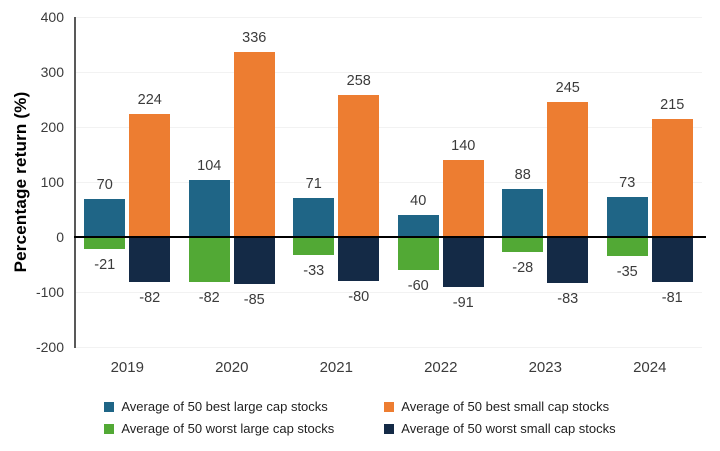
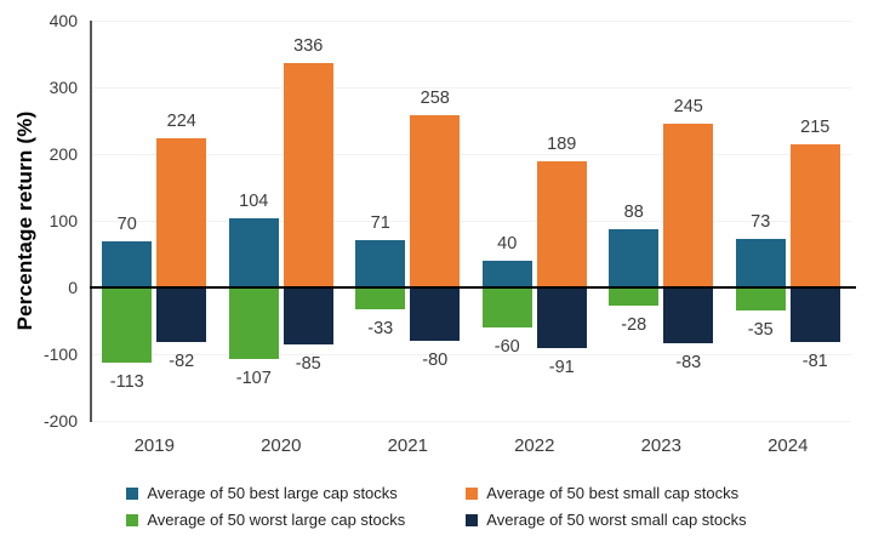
Average of 50 worst large cap stocks/2019: -21 -> -113
Average of 50 worst large cap stocks/2020: -82 -> -107
Average of 50 best small cap stocks/2022: 140 -> 189
